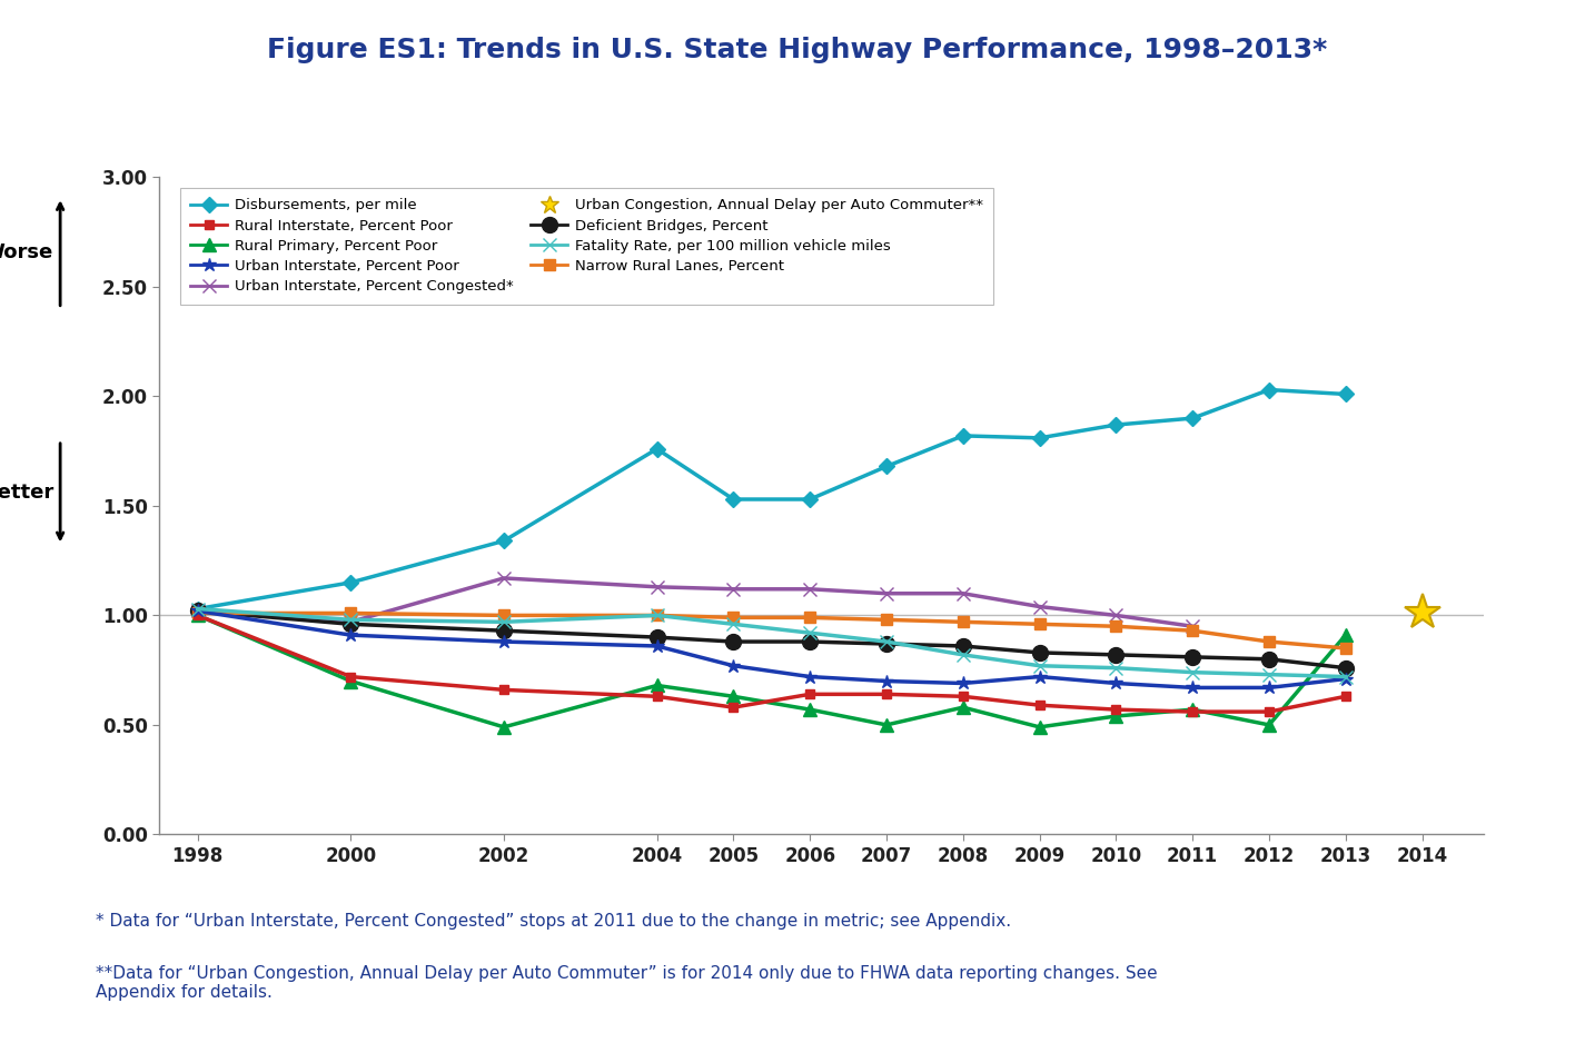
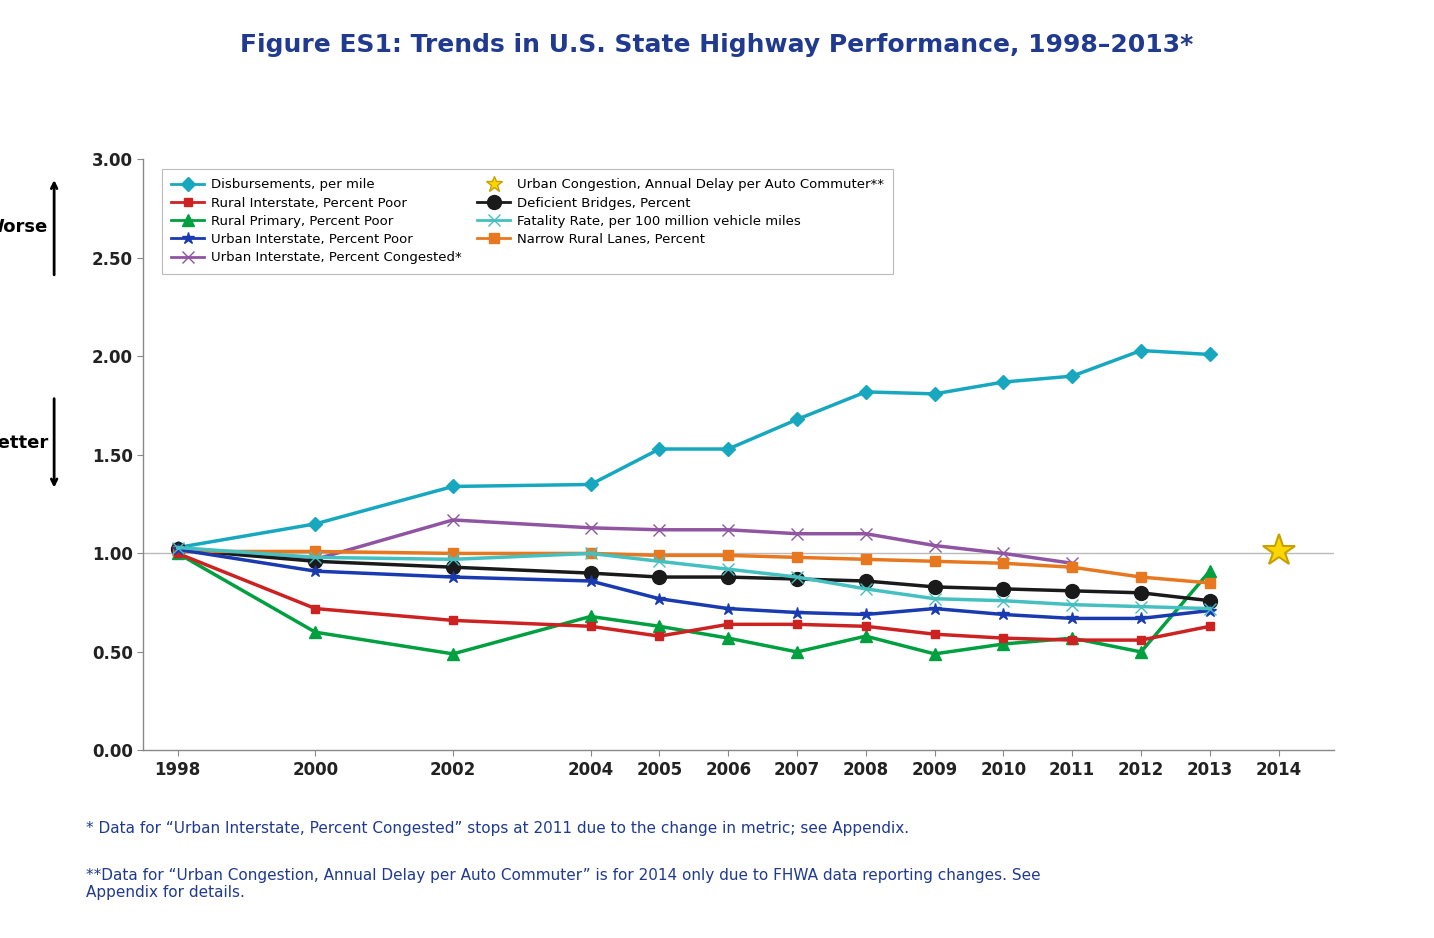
Rural Primary, Percent Poor/2000: 0.70 -> 0.60
Disbursements, per mile/2004: 1.76 -> 1.35
